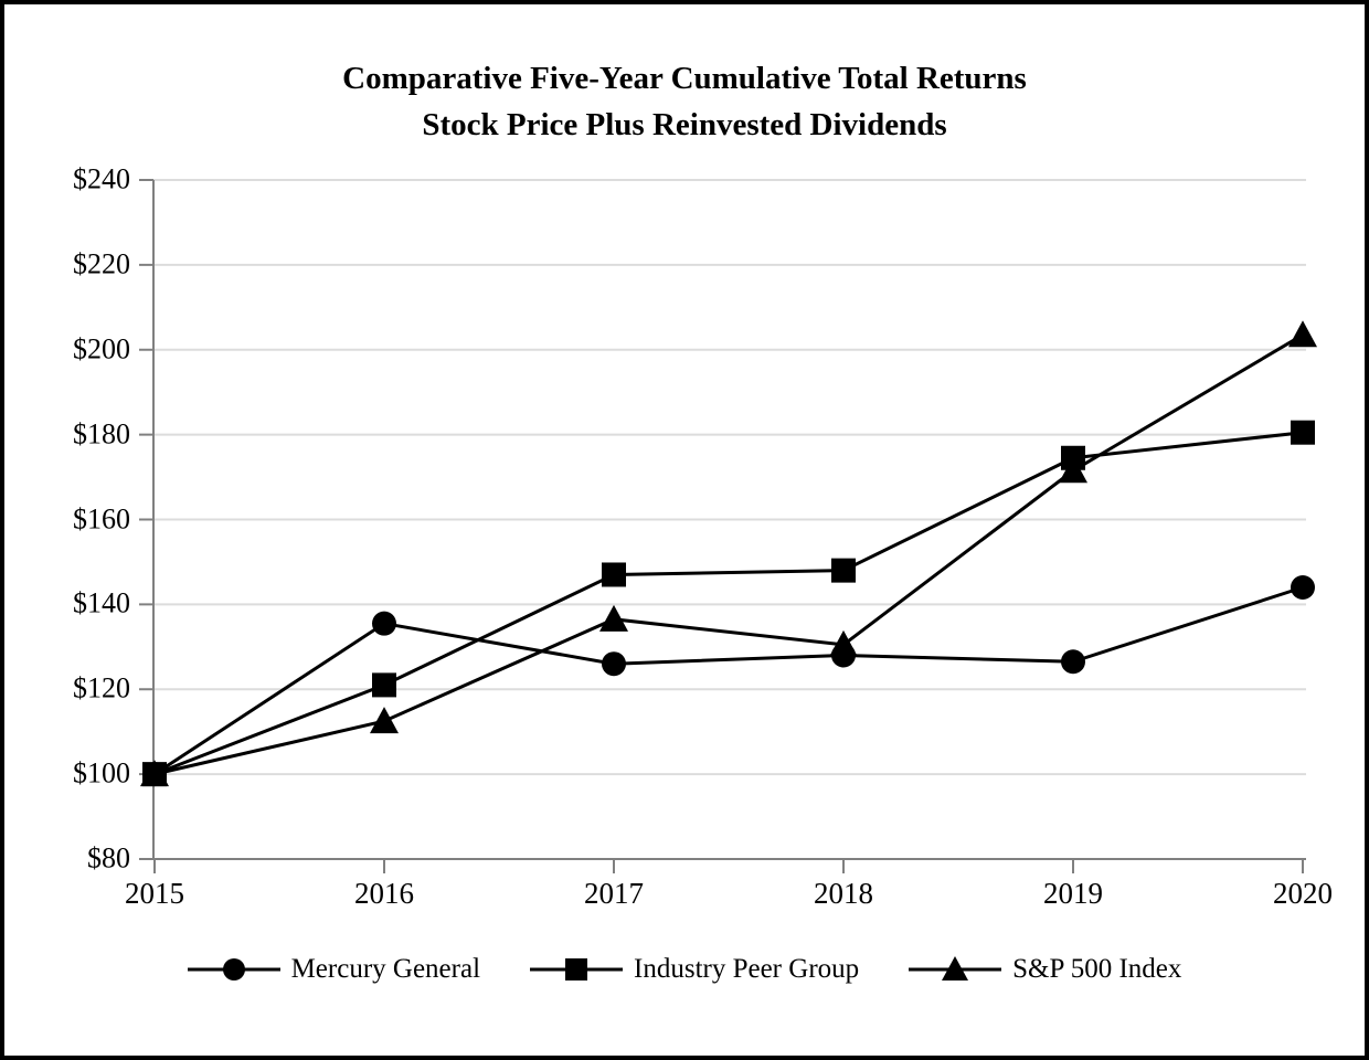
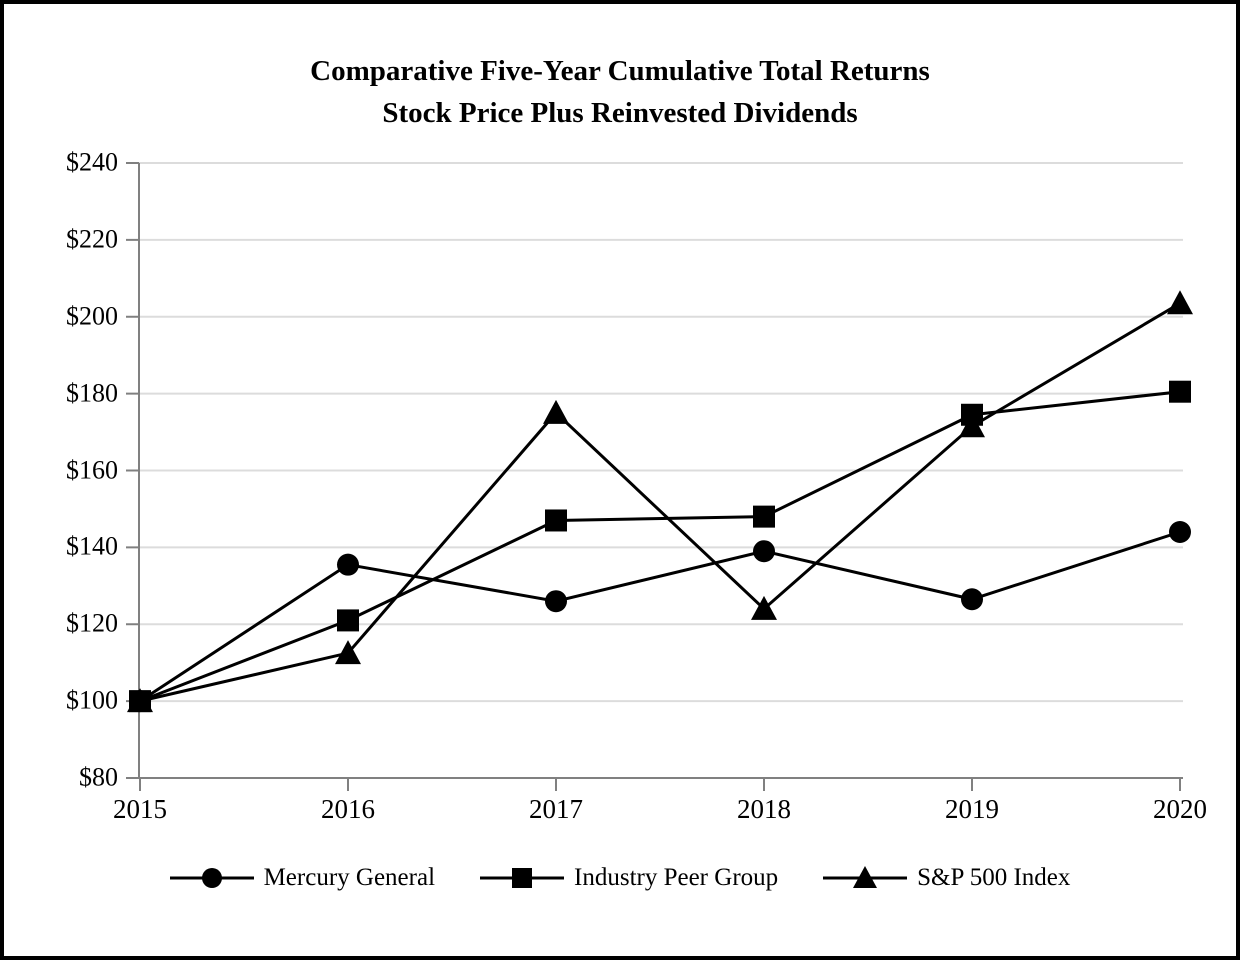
S&P 500 Index/2017: $136 -> $175
Mercury General/2018: $128 -> $139
S&P 500 Index/2018: $130 -> $124
